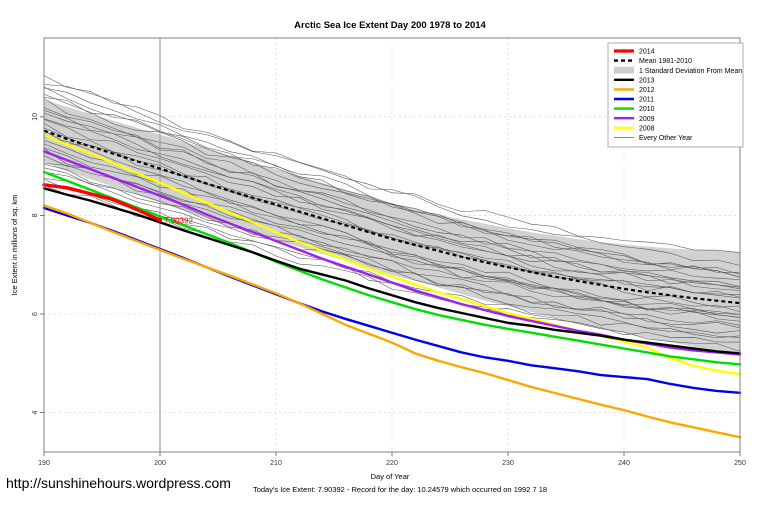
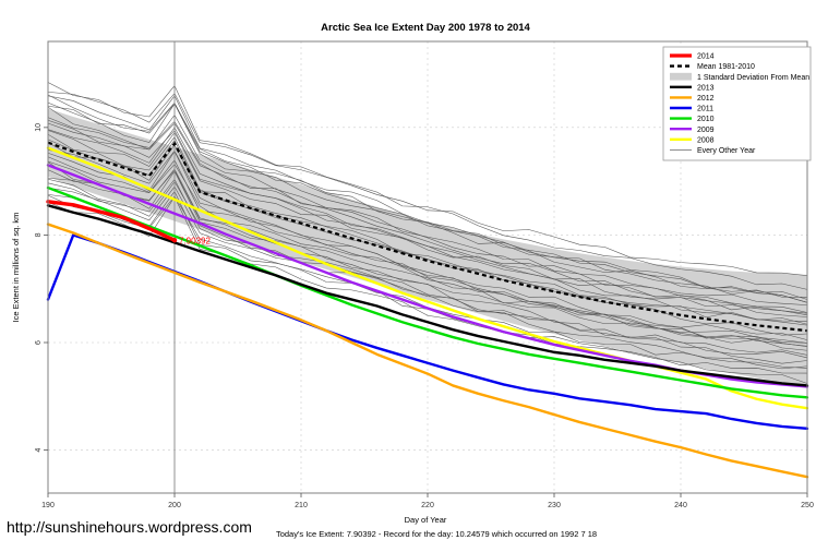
2011/190: 8.2 -> 6.8
Mean 1981-2010/200: 8.9 -> 9.7
